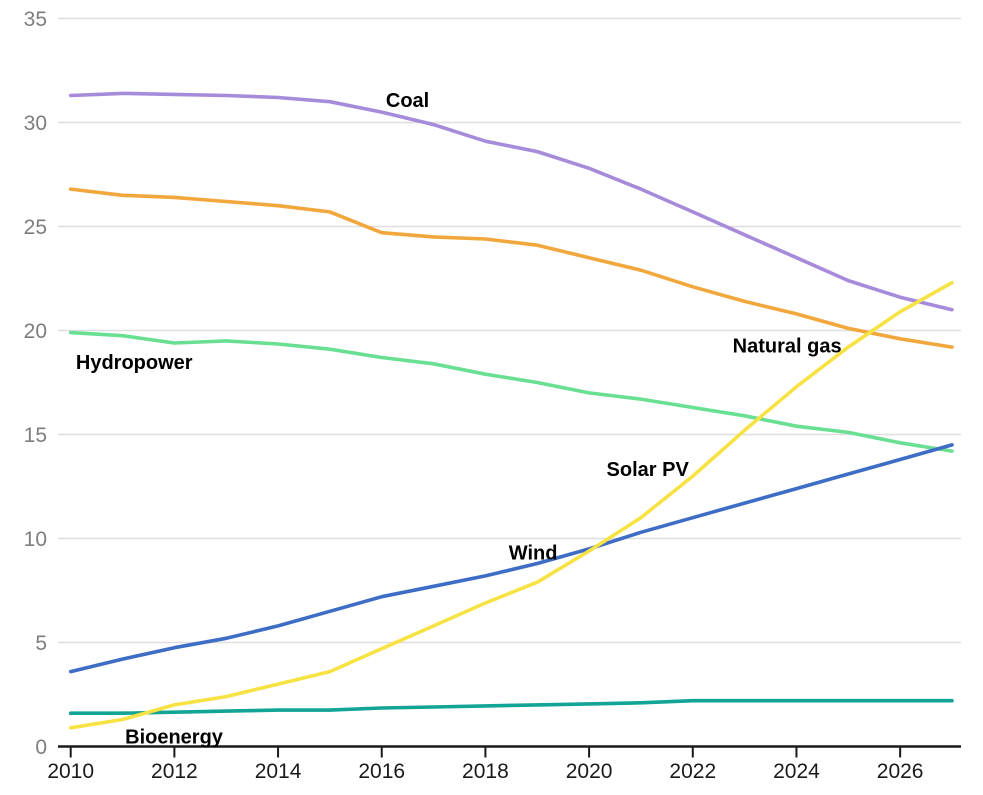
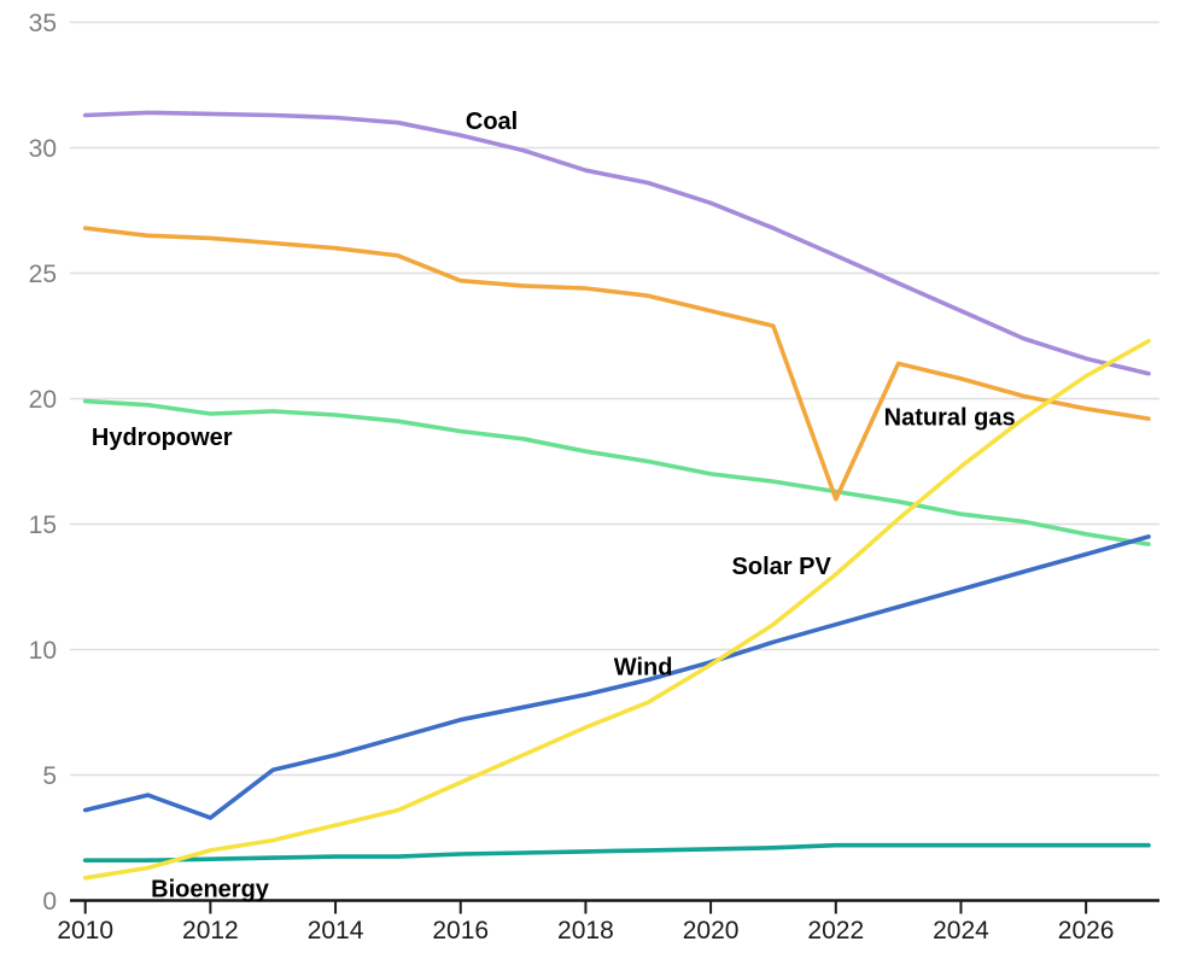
Wind/2012: 4.8 -> 3.3
Natural gas/2022: 22.1 -> 16.0
